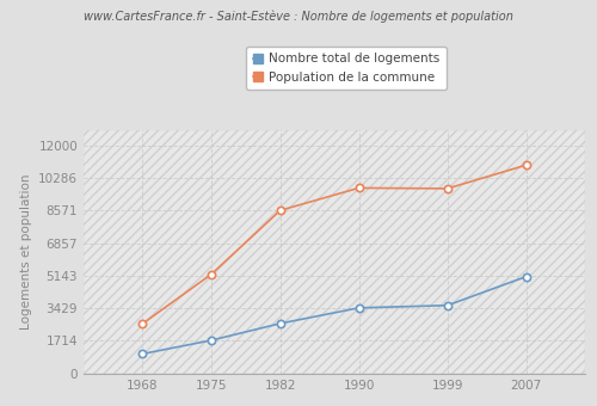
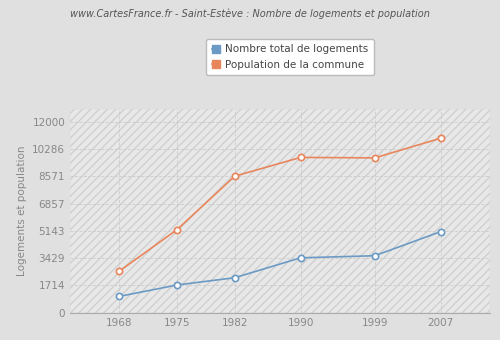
Nombre total de logements/1982: 2600 -> 2200
